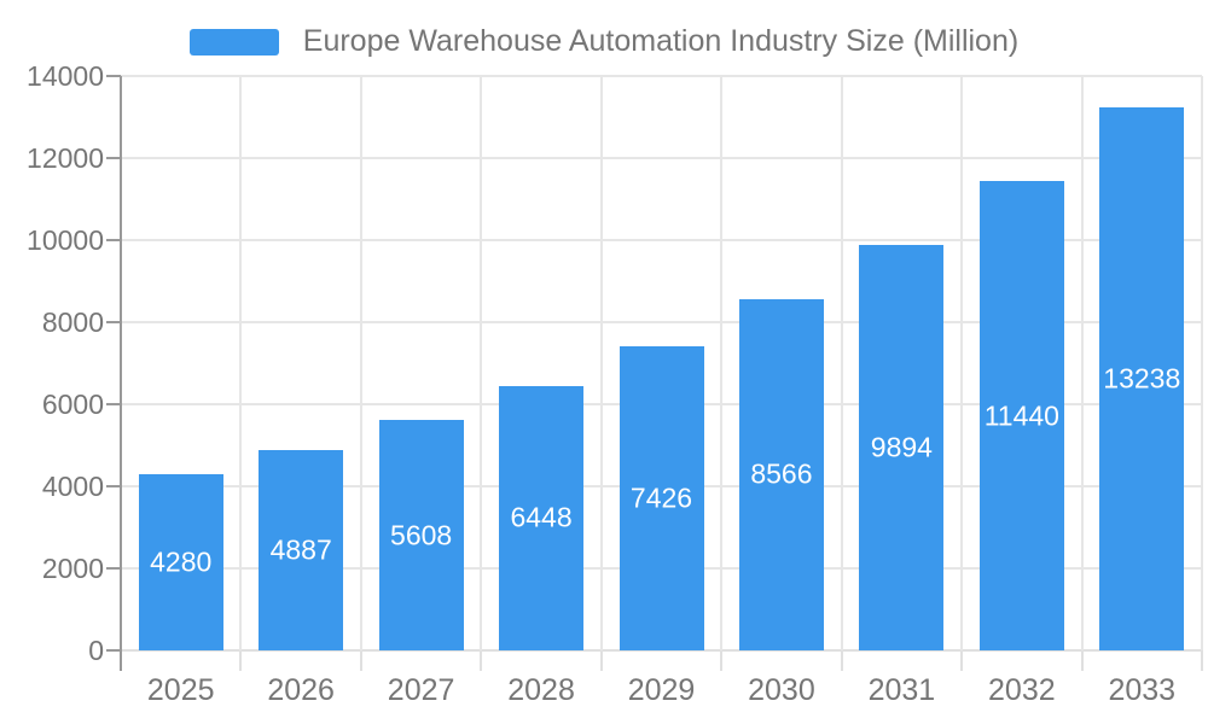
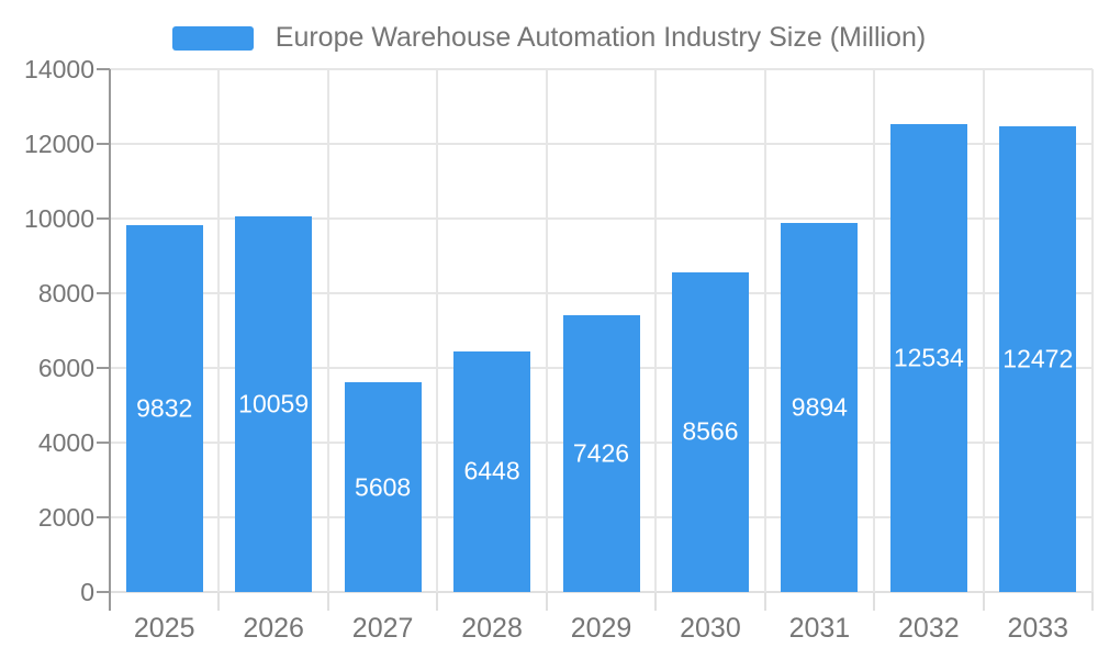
2025: 4280 -> 9832
2026: 4887 -> 10059
2032: 11440 -> 12534
2033: 13238 -> 12472
